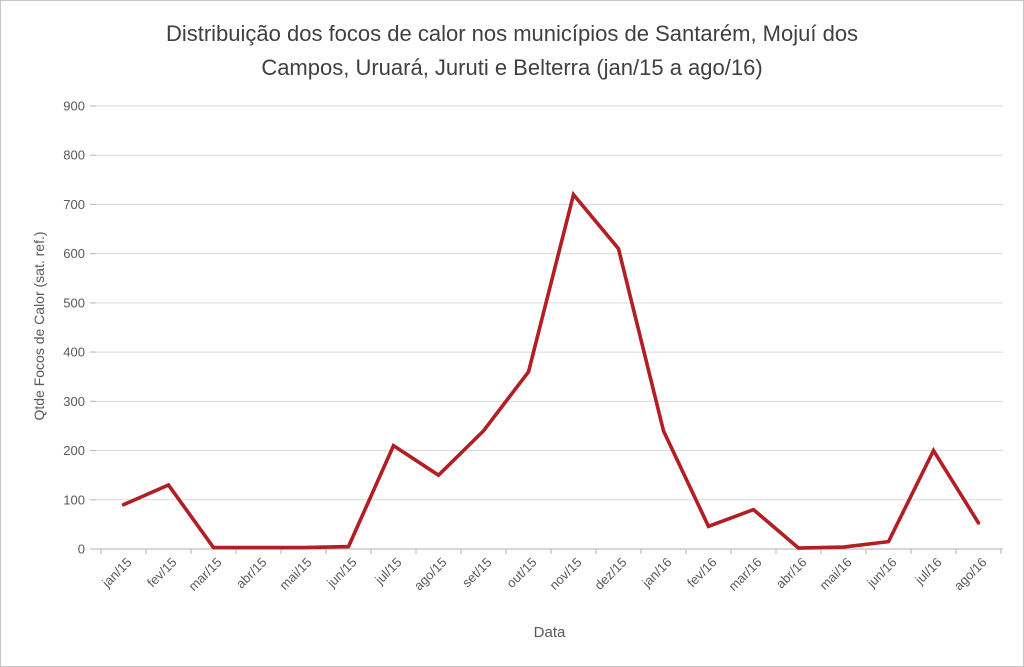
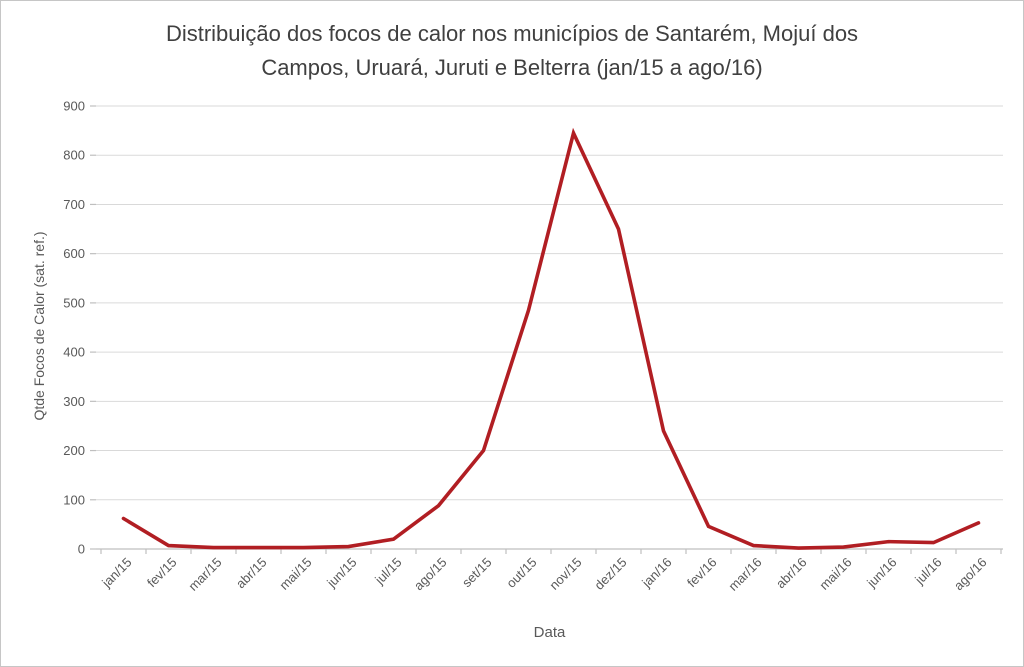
jan/15: 90 -> 60
fev/15: 130 -> 10
jul/15: 210 -> 20
ago/15: 150 -> 90
set/15: 240 -> 200
out/15: 360 -> 480
nov/15: 720 -> 840
dez/15: 610 -> 650
mar/16: 80 -> 10
jul/16: 200 -> 10
